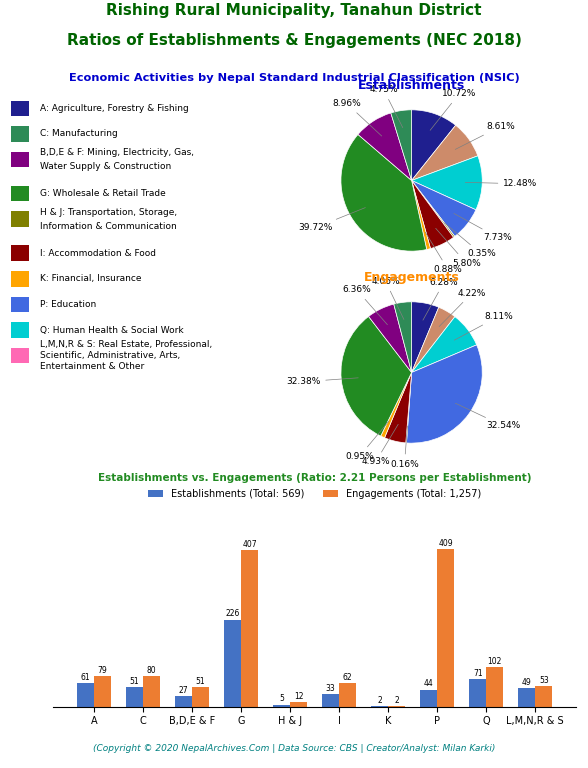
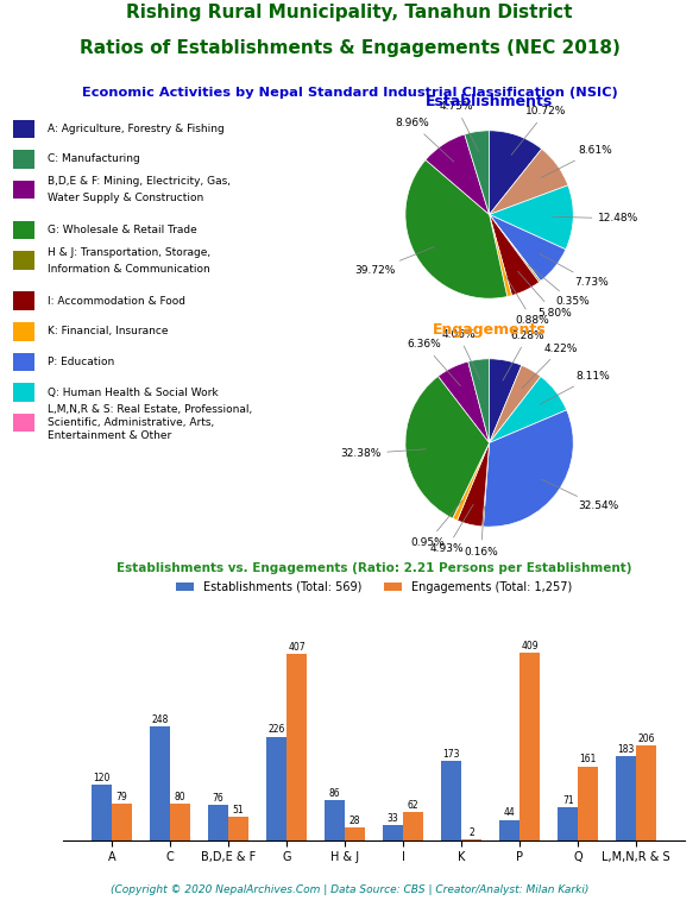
Establishments (Total: 569)/A: 61 -> 120
Establishments (Total: 569)/C: 51 -> 248
Establishments (Total: 569)/B,D,E & F: 27 -> 76
Establishments (Total: 569)/H & J: 5 -> 86
Engagements (Total: 1,257)/H & J: 12 -> 28
Establishments (Total: 569)/K: 2 -> 173
Engagements (Total: 1,257)/Q: 102 -> 161
Establishments (Total: 569)/L,M,N,R & S: 49 -> 183
Engagements (Total: 1,257)/L,M,N,R & S: 53 -> 206
